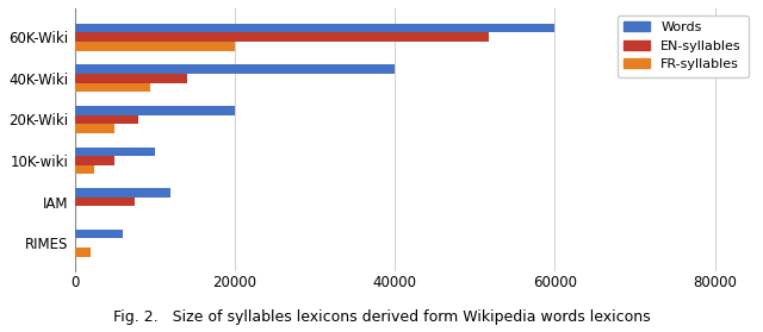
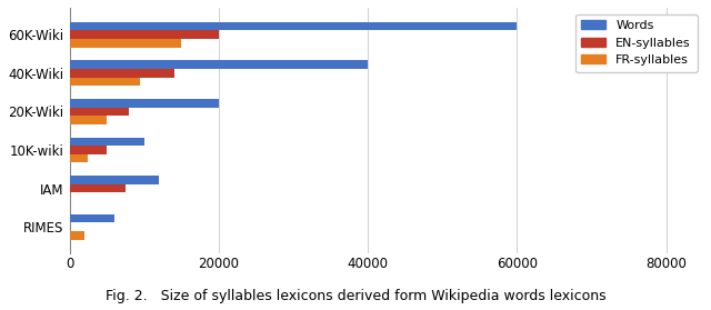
EN-syllables/60K-Wiki: 51800 -> 20000
FR-syllables/60K-Wiki: 20000 -> 15000
